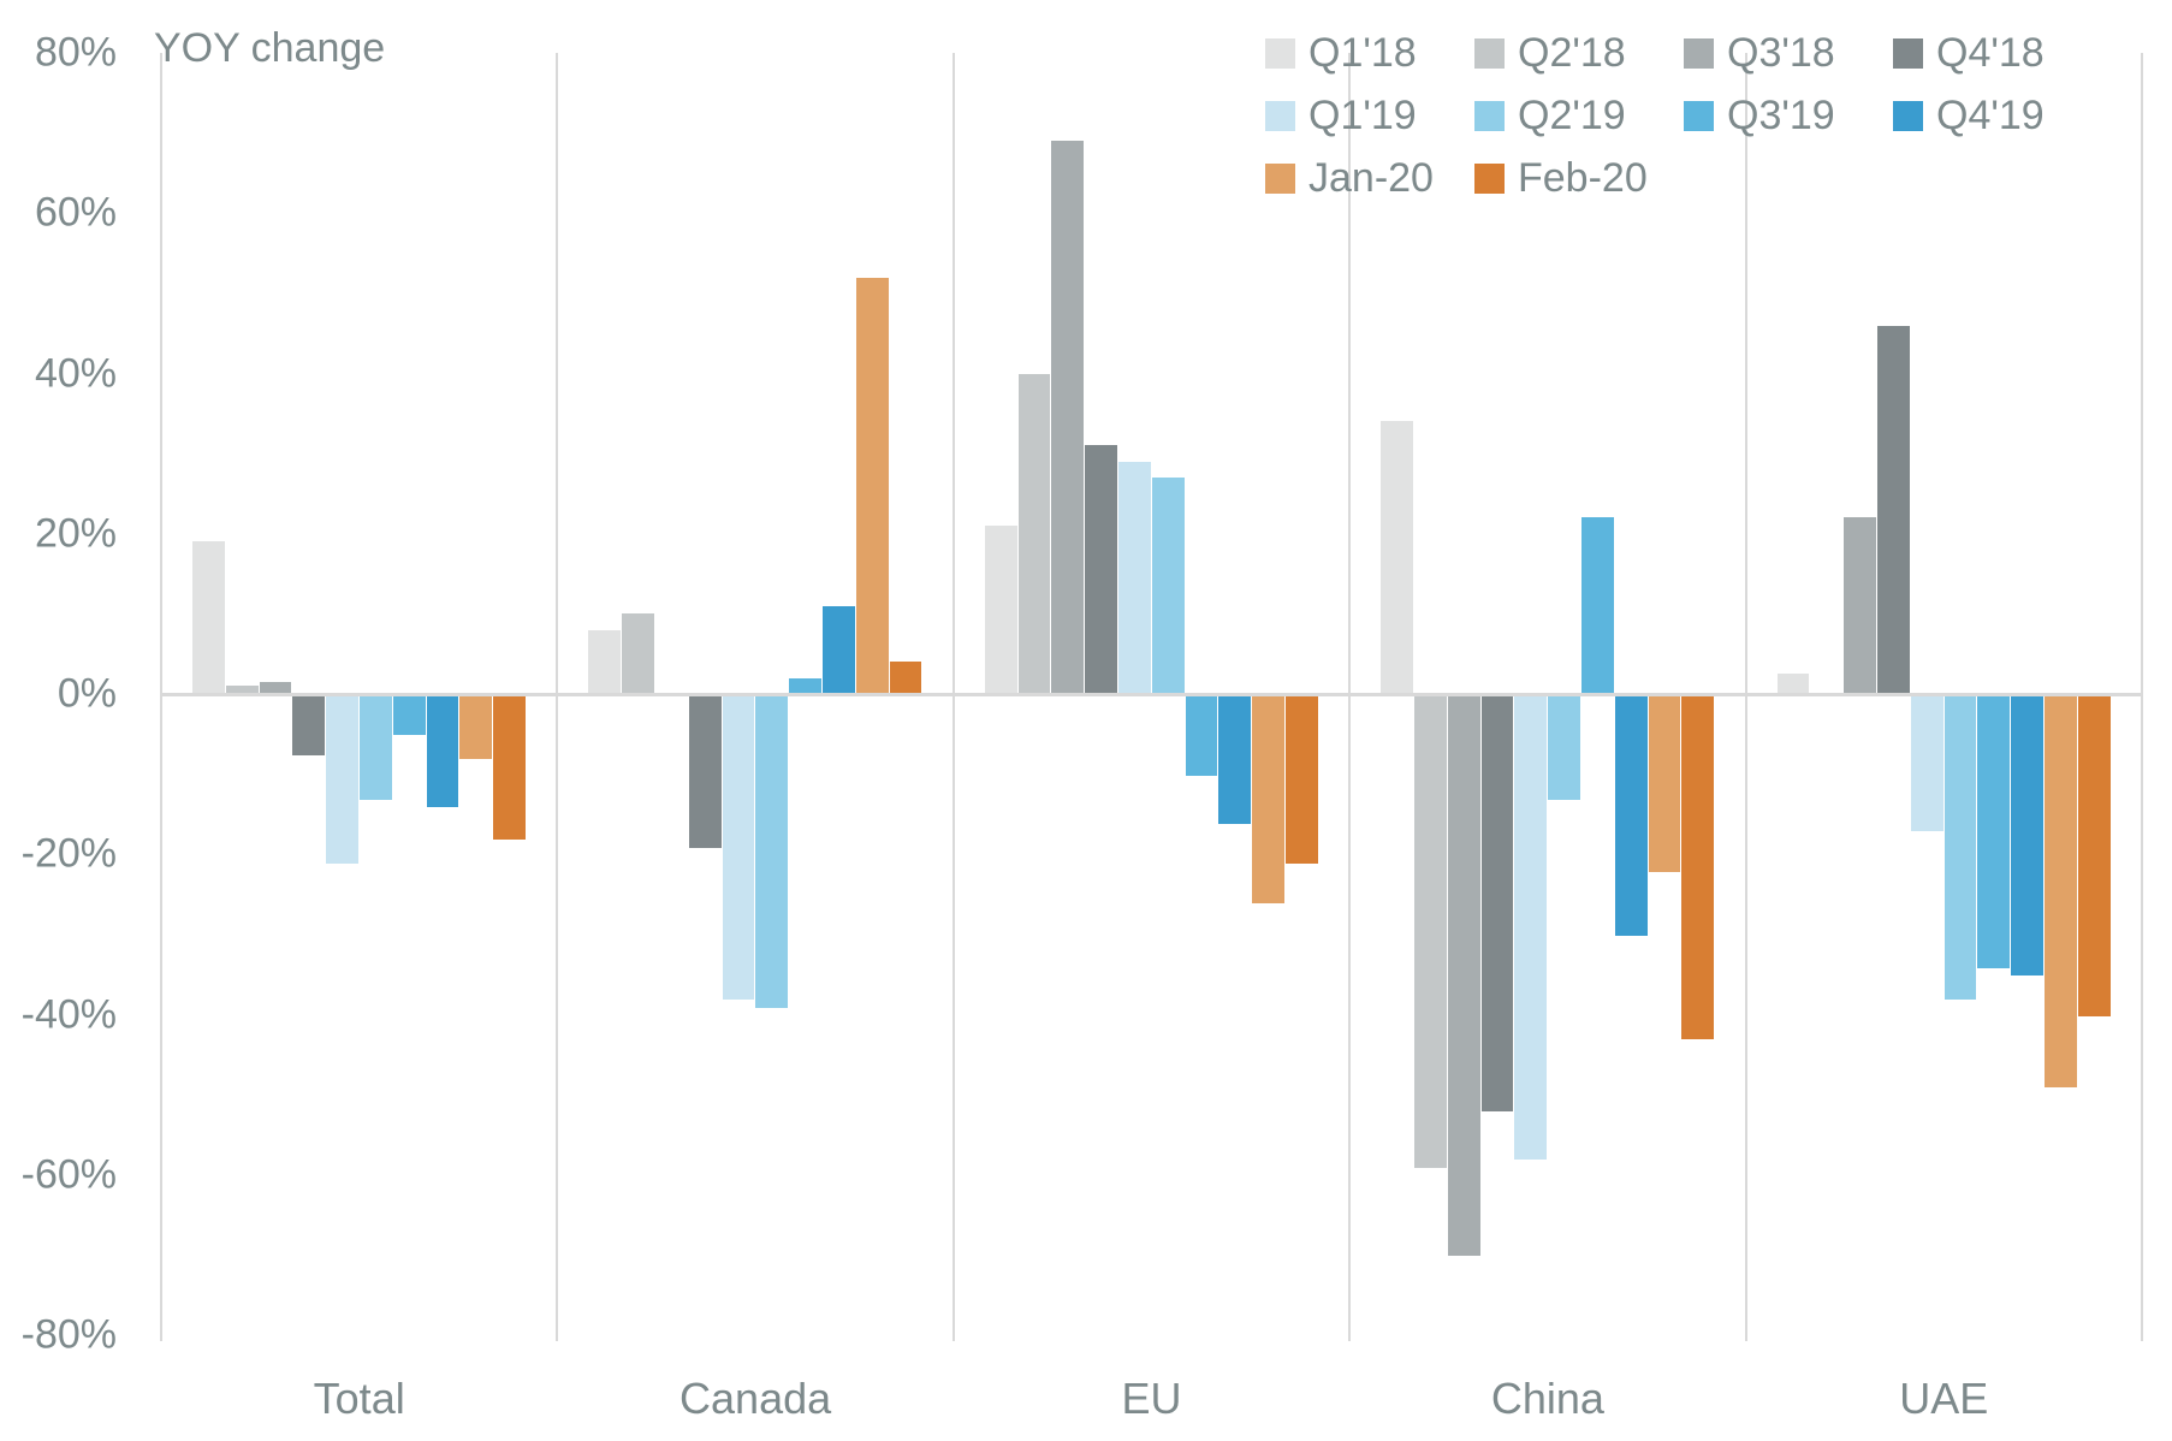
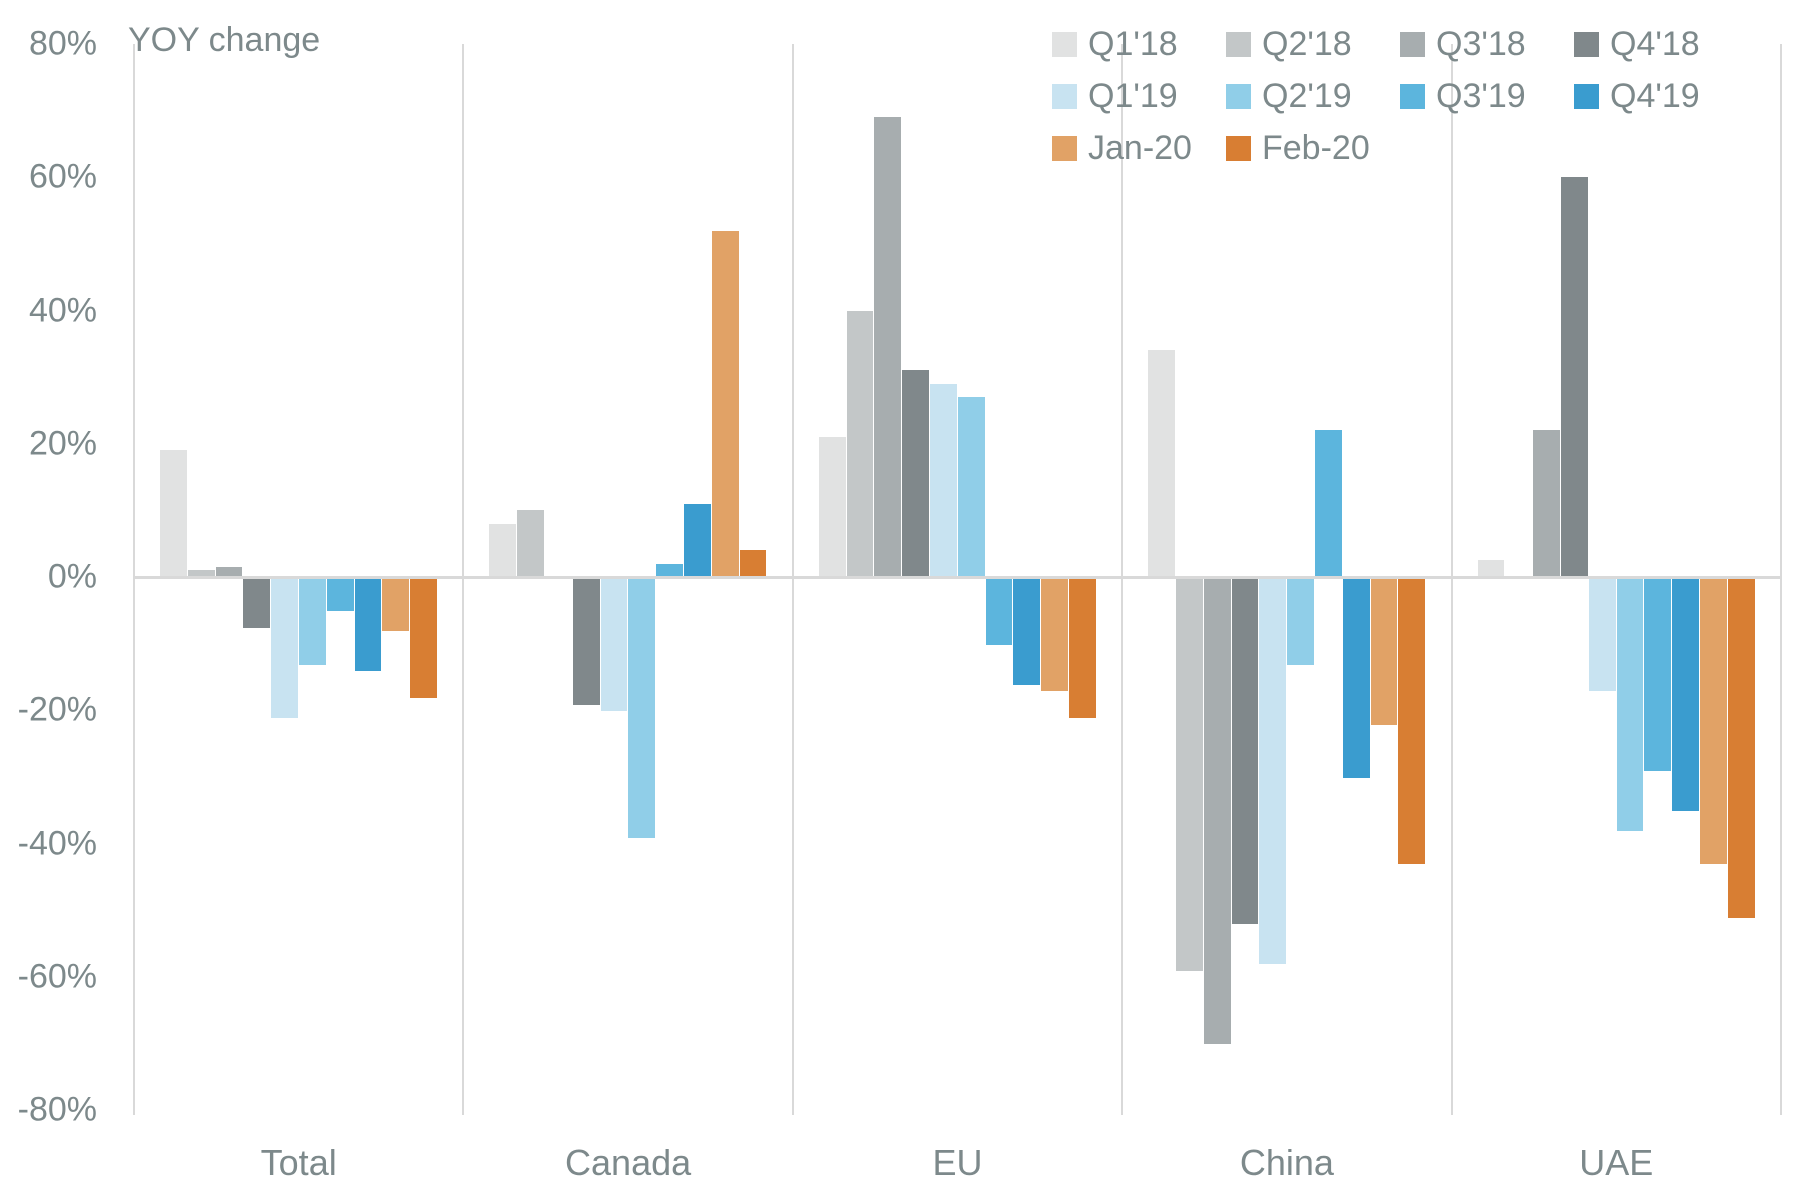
Q1'19/Canada: -38% -> -20%
Jan-20/EU: -26% -> -17%
Q4'18/UAE: 46% -> 60%
Q3'19/UAE: -34% -> -29%
Jan-20/UAE: -49% -> -43%
Feb-20/UAE: -40% -> -51%
